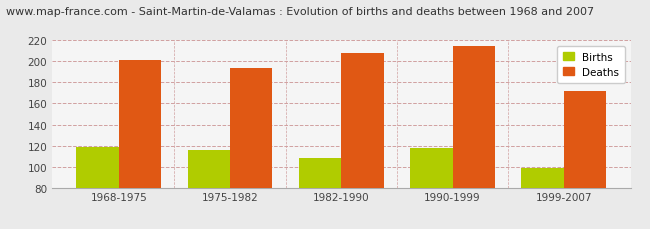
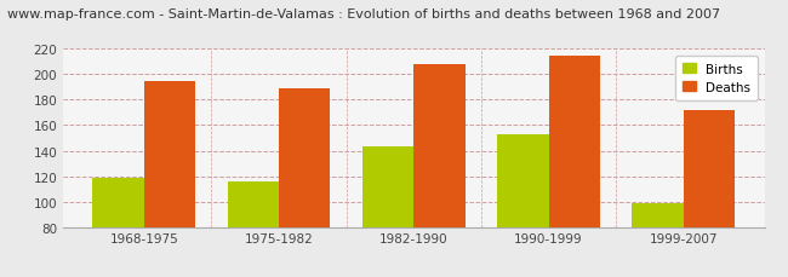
Deaths/1968-1975: 201 -> 195
Deaths/1975-1982: 194 -> 189
Births/1982-1990: 108 -> 143
Births/1990-1999: 118 -> 153
